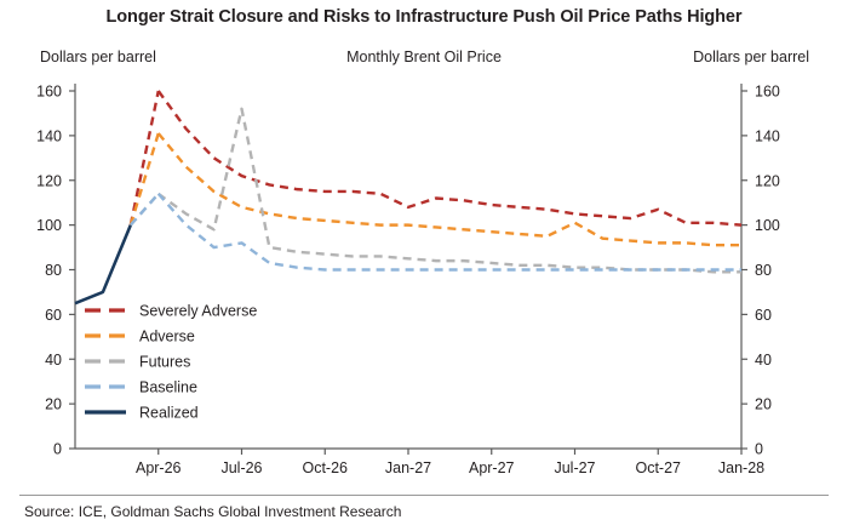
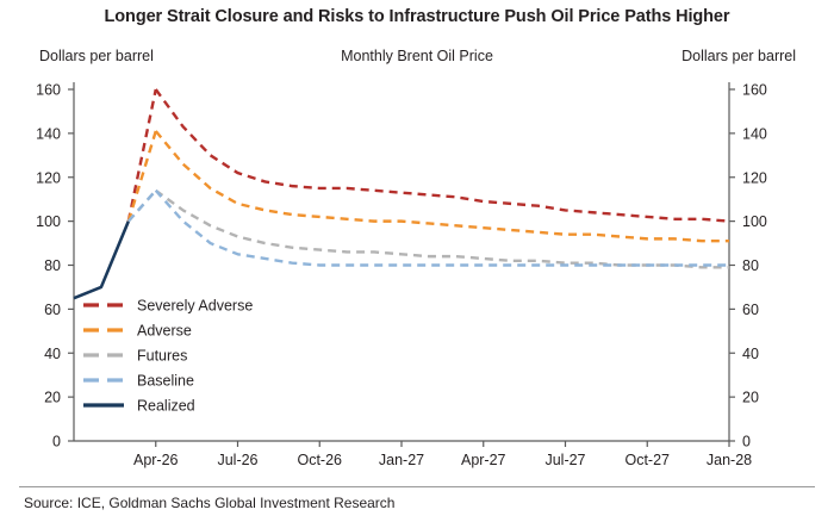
Futures/Jul-26: 152 -> 93
Baseline/Jul-26: 92 -> 85
Severely Adverse/Jan-27: 108 -> 113
Adverse/Jul-27: 101 -> 94
Severely Adverse/Oct-27: 107 -> 102
